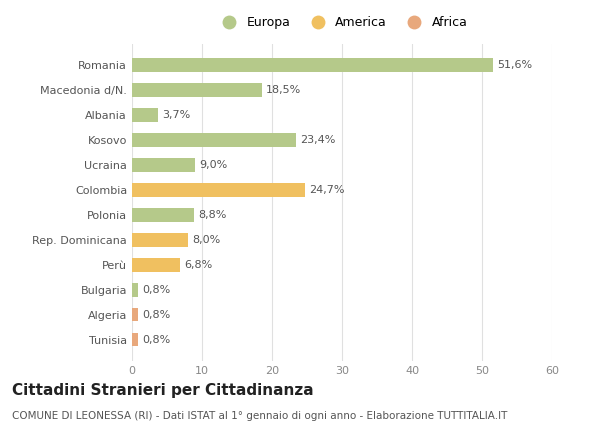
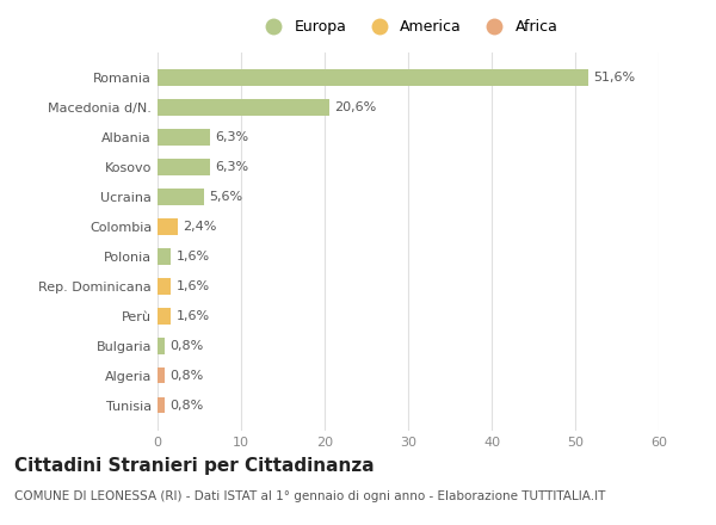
Macedonia d/N.: 18,5% -> 20,6%
Albania: 3,7% -> 6,3%
Kosovo: 23,4% -> 6,3%
Ucraina: 9,0% -> 5,6%
Colombia: 24,7% -> 2,4%
Polonia: 8,8% -> 1,6%
Rep. Dominicana: 8,0% -> 1,6%
Perù: 6,8% -> 1,6%
